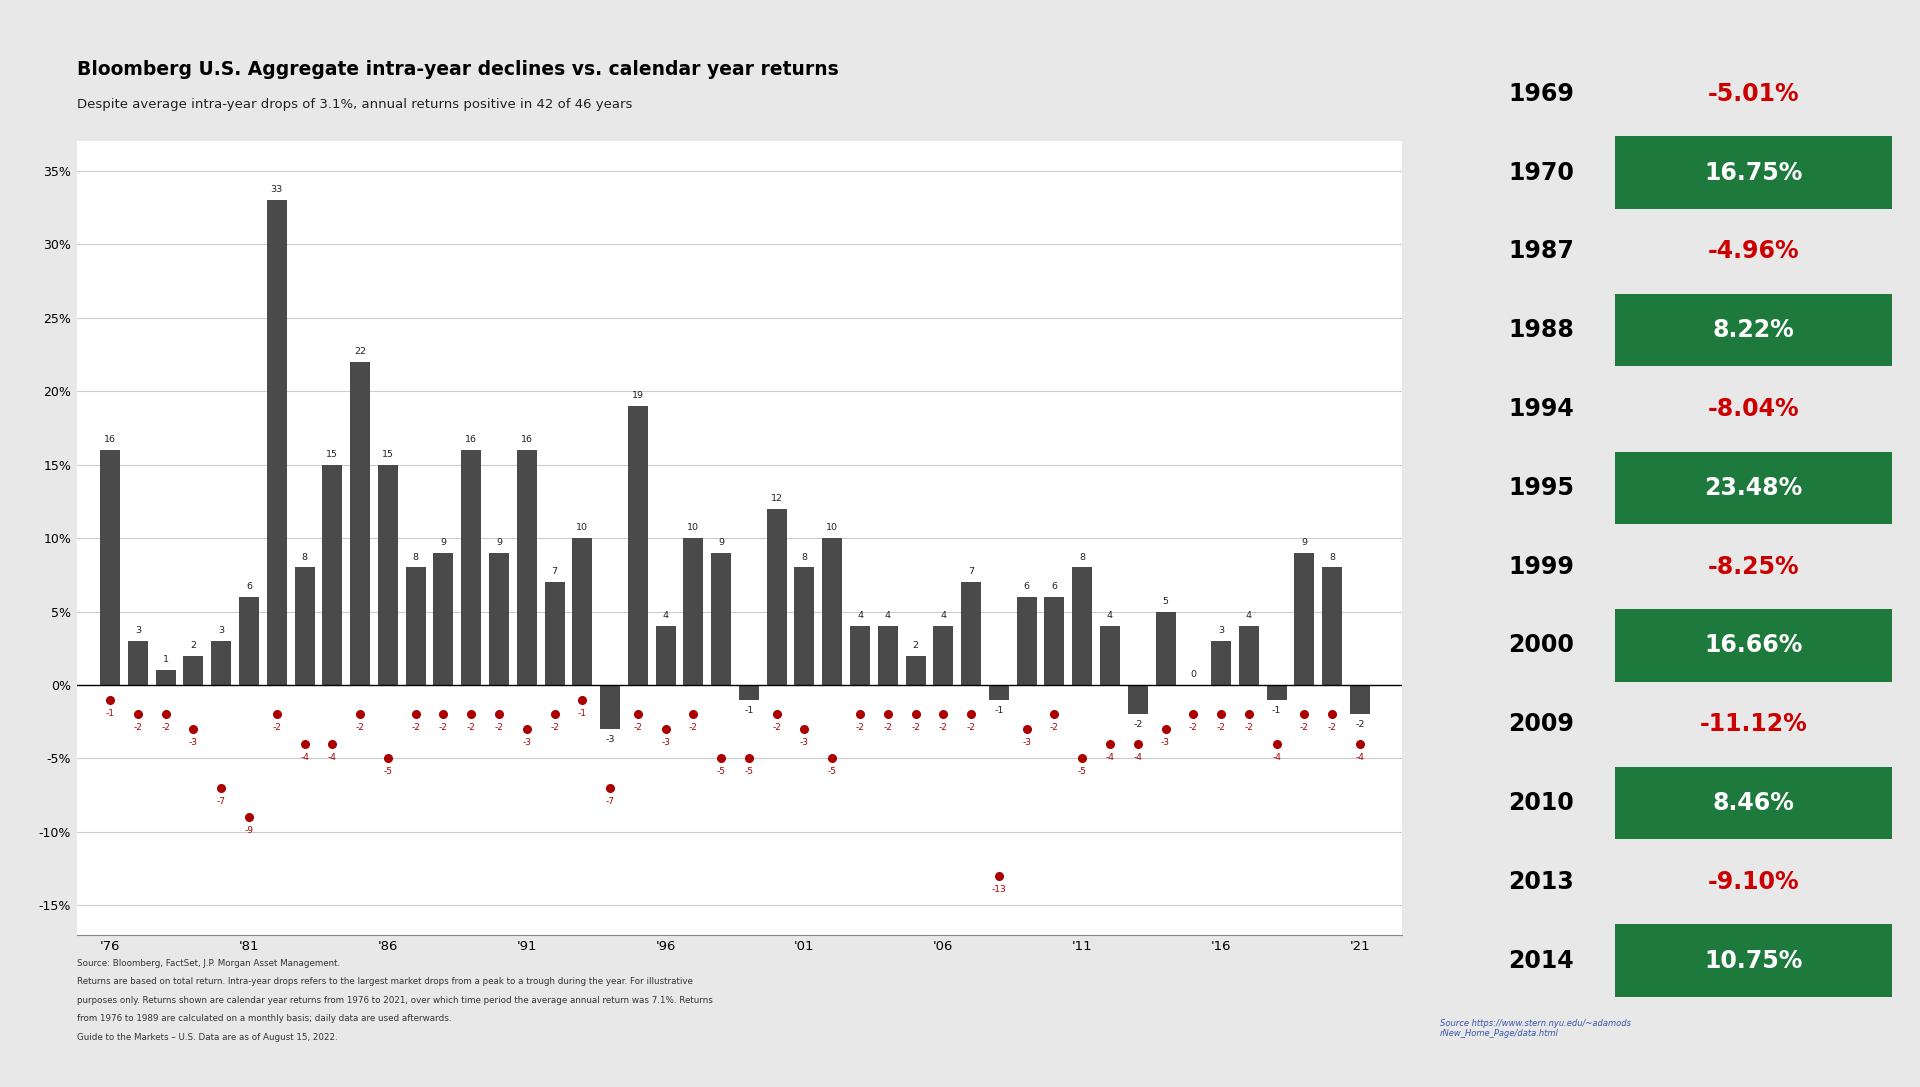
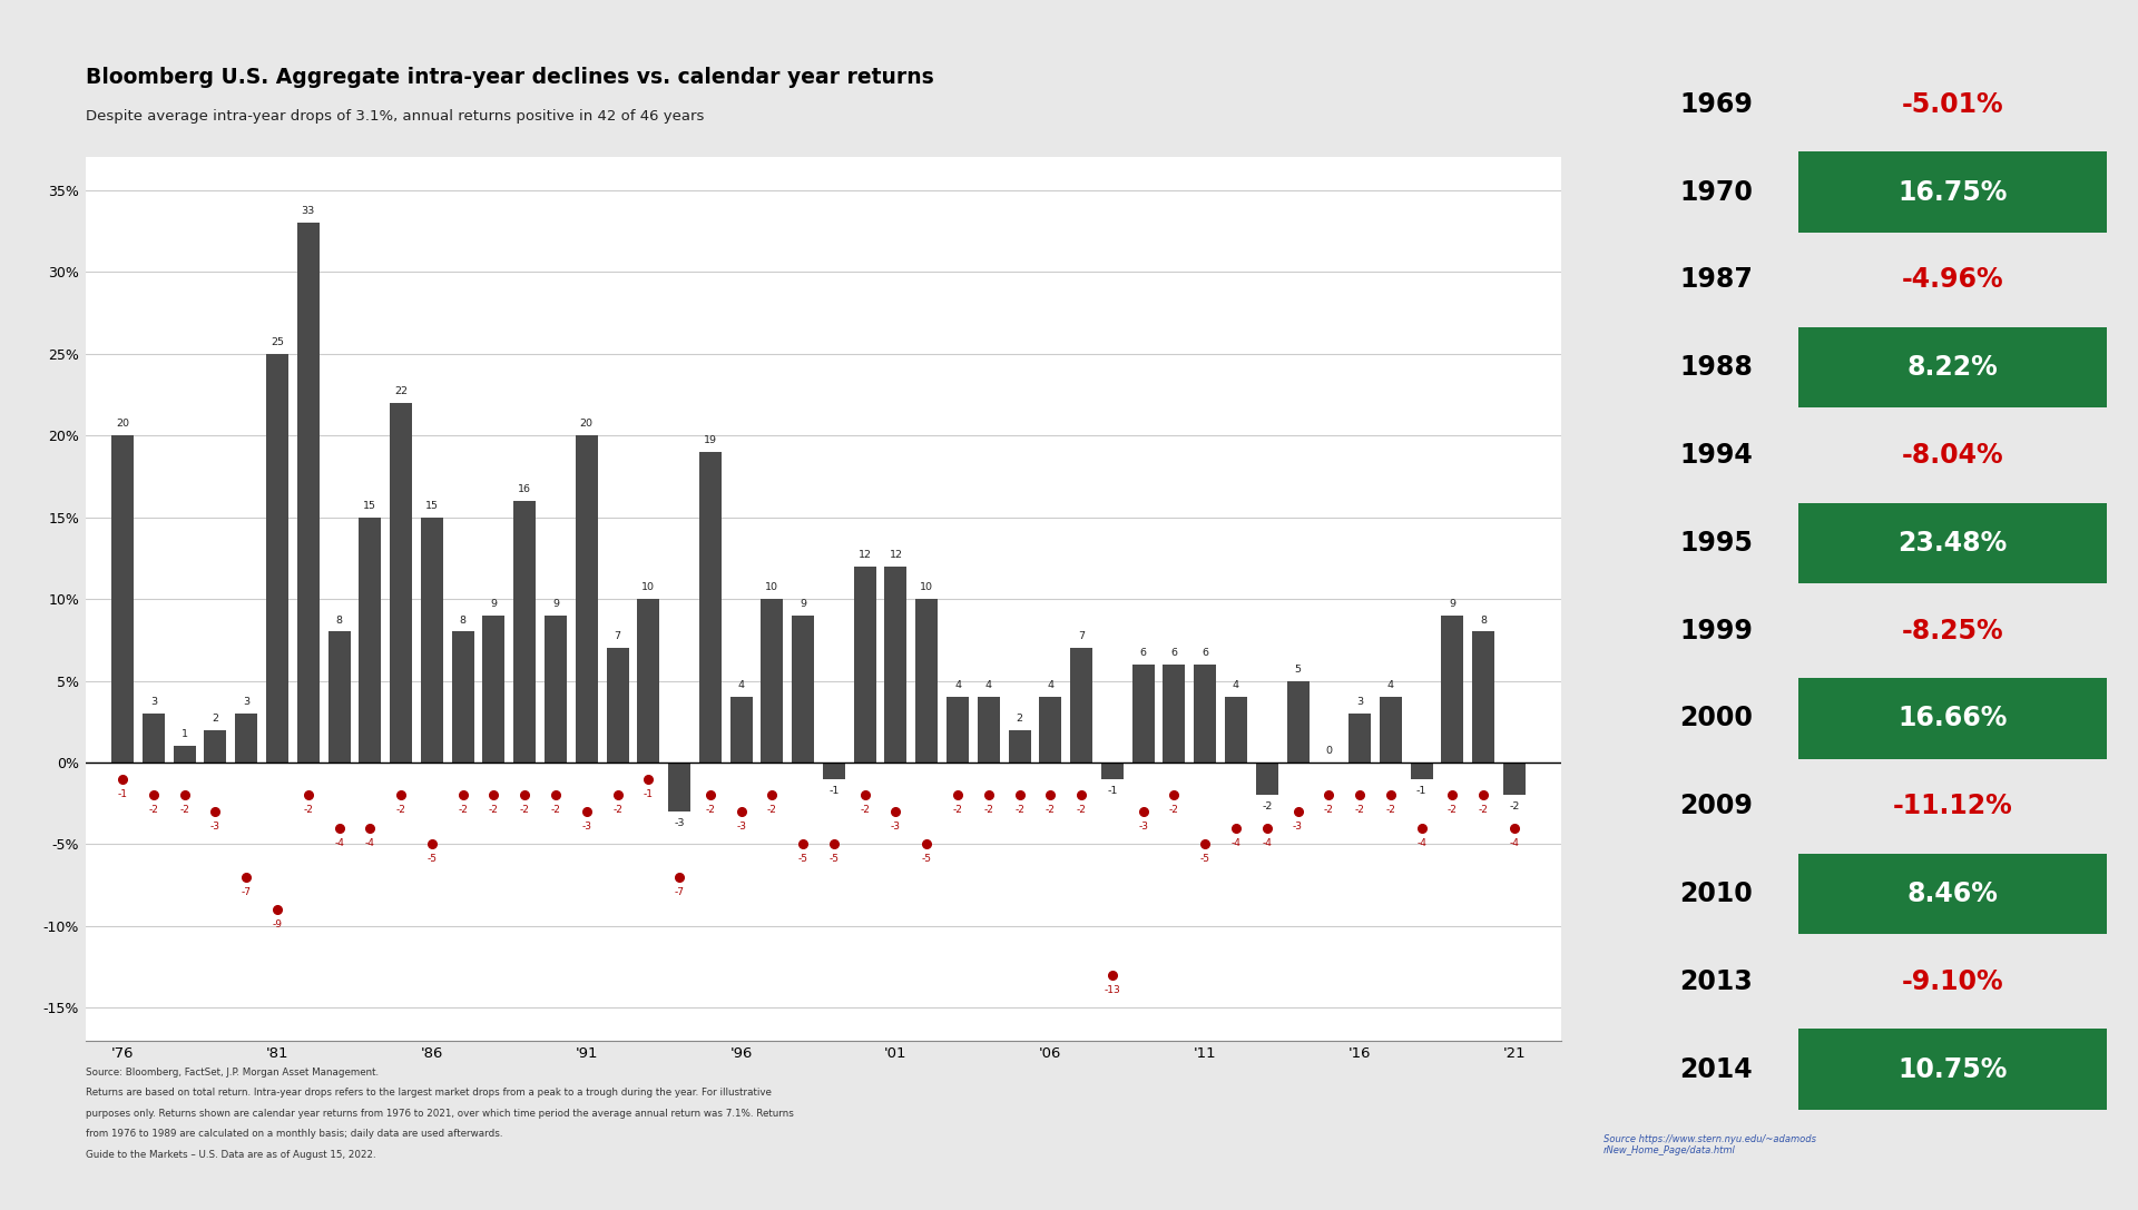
'76: 16 -> 20
'81: 6 -> 25
'91: 16 -> 20
'01: 8 -> 12
'11: 8 -> 6
